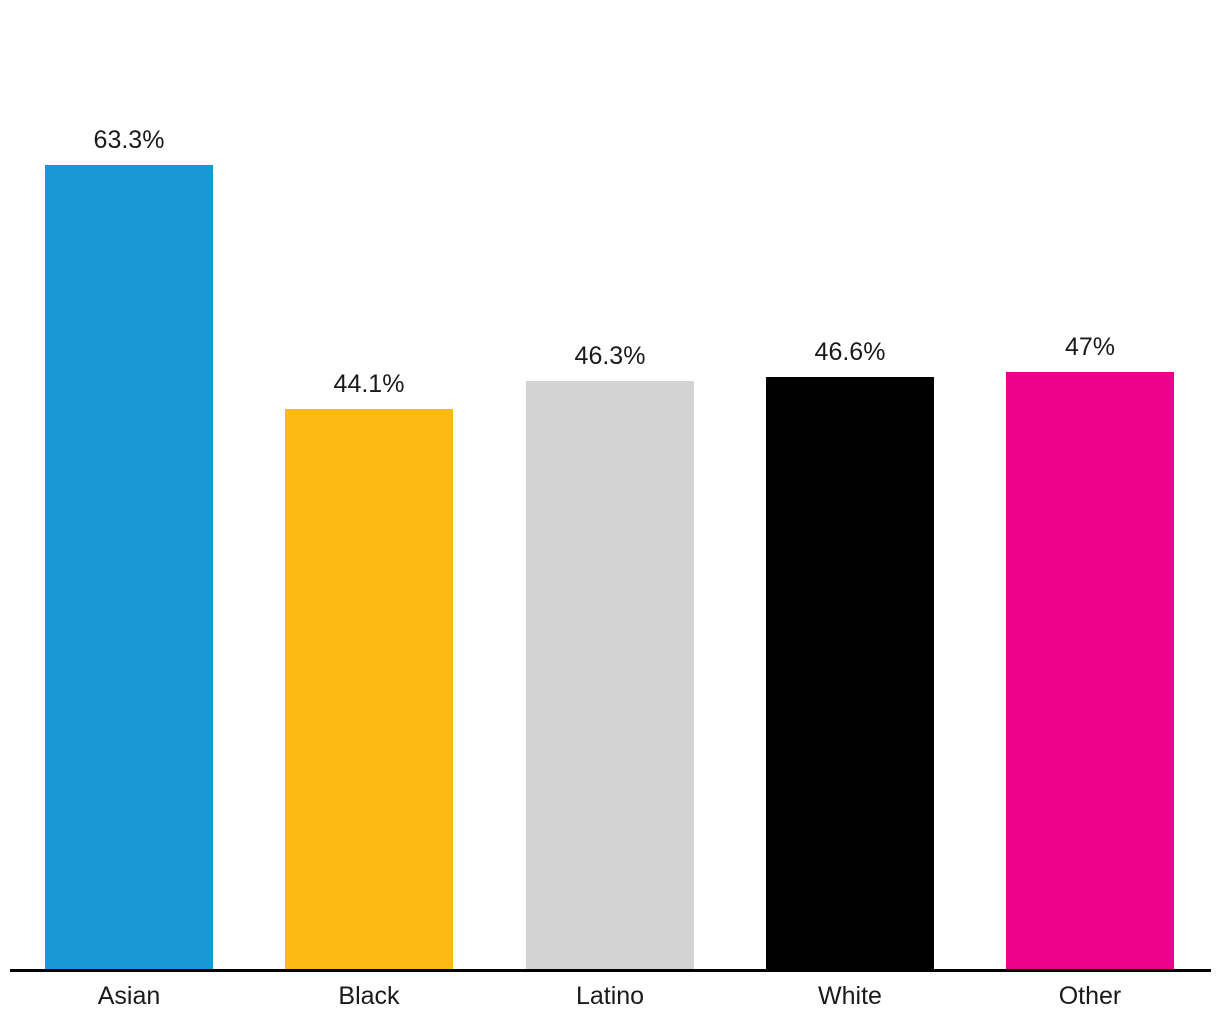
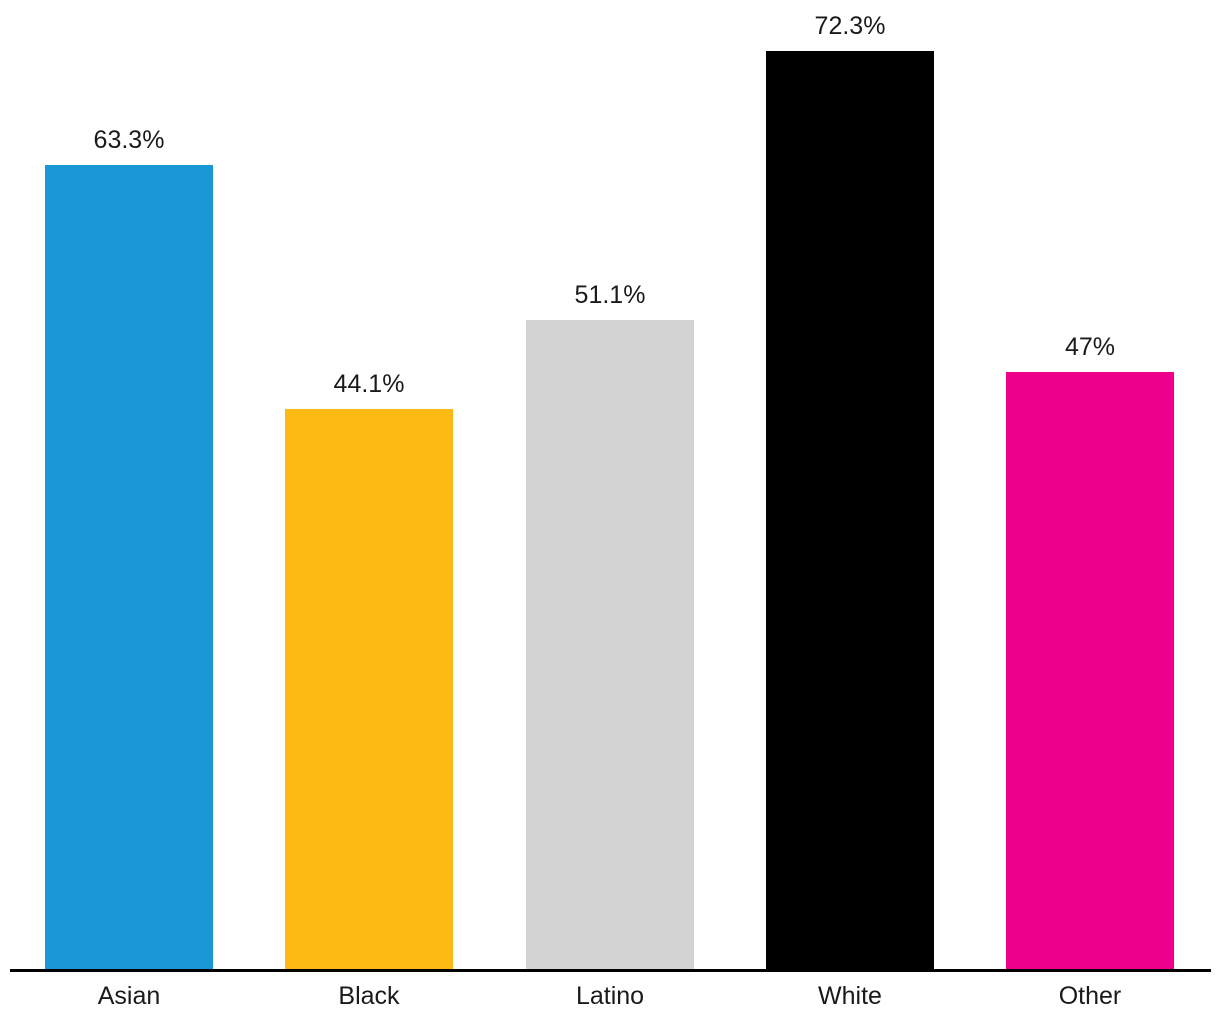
Latino: 46.3% -> 51.1%
White: 46.6% -> 72.3%
